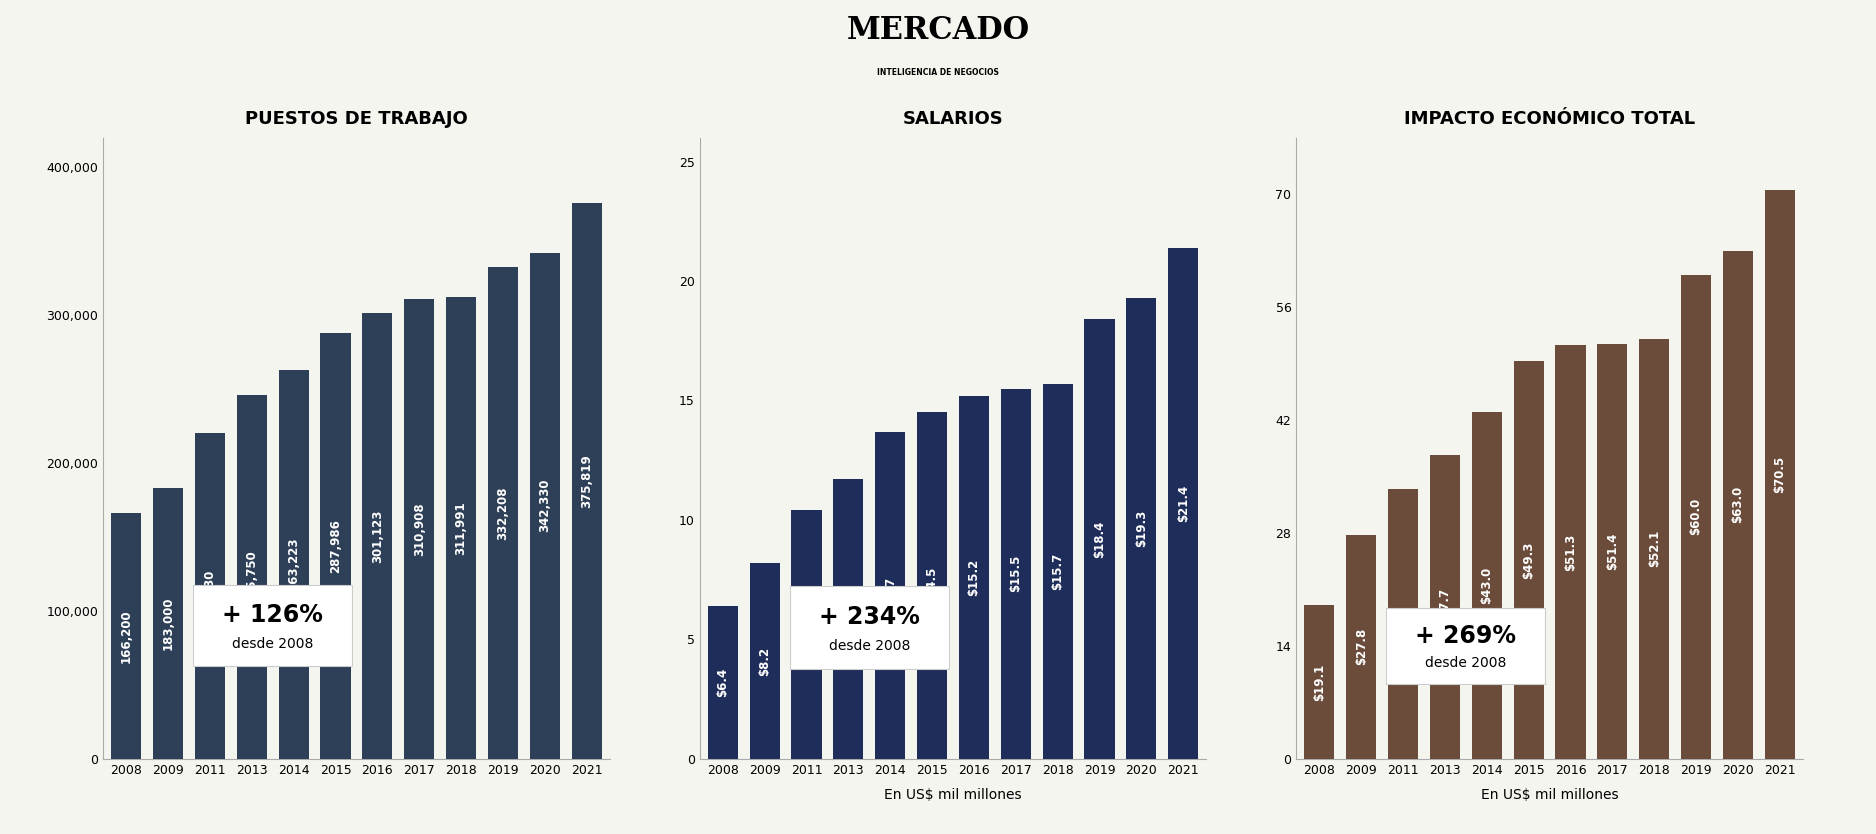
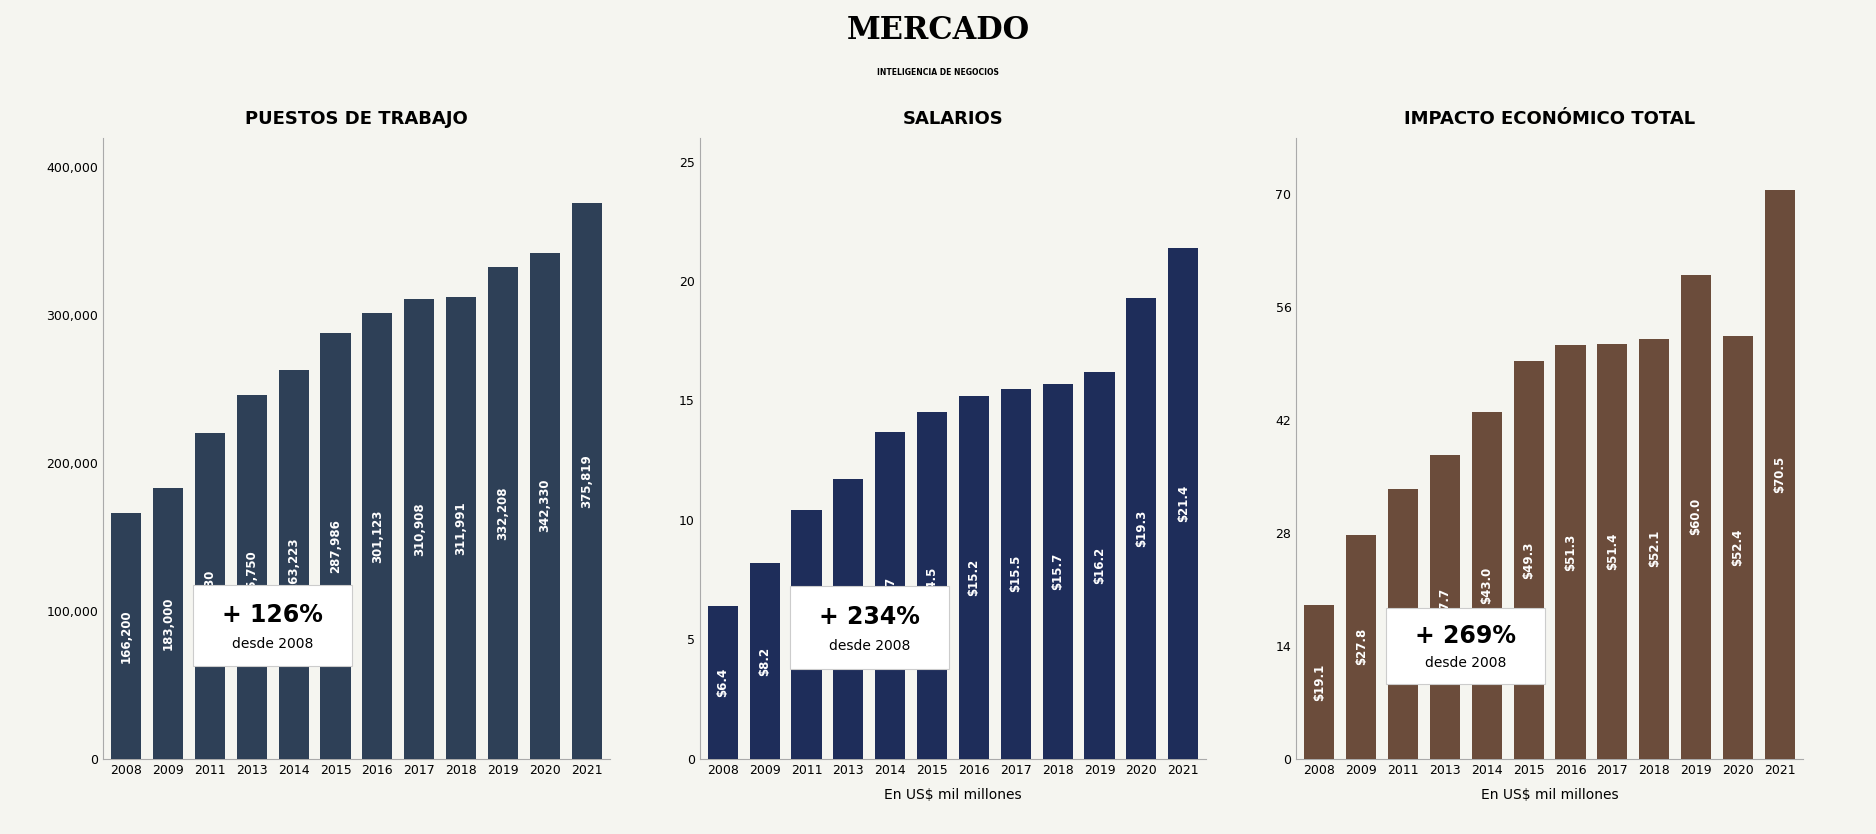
SALARIOS/2019: $18.4 -> $16.2
IMPACTO ECONÓMICO TOTAL/2020: $63.0 -> $52.4
